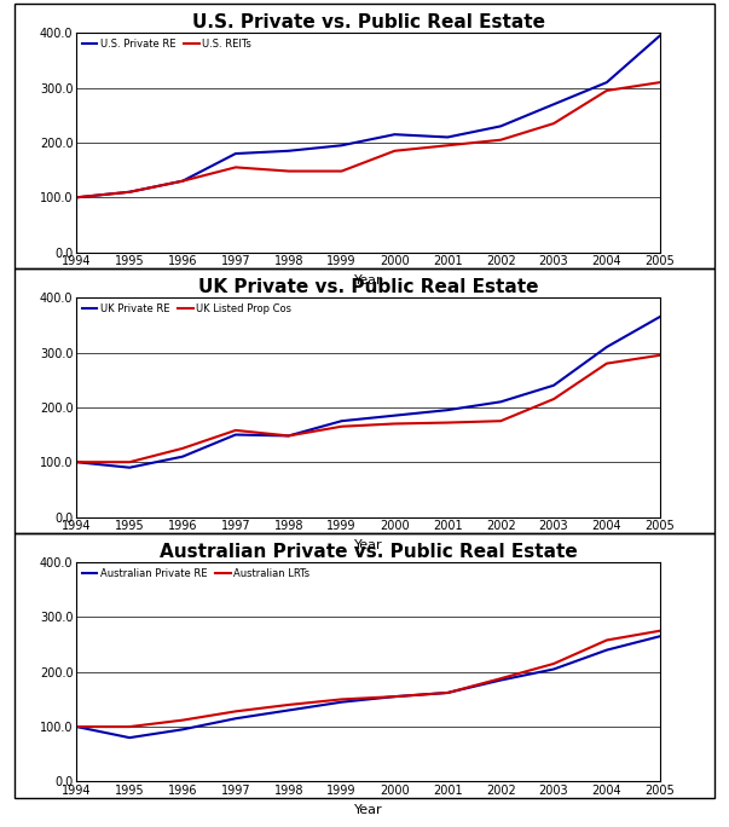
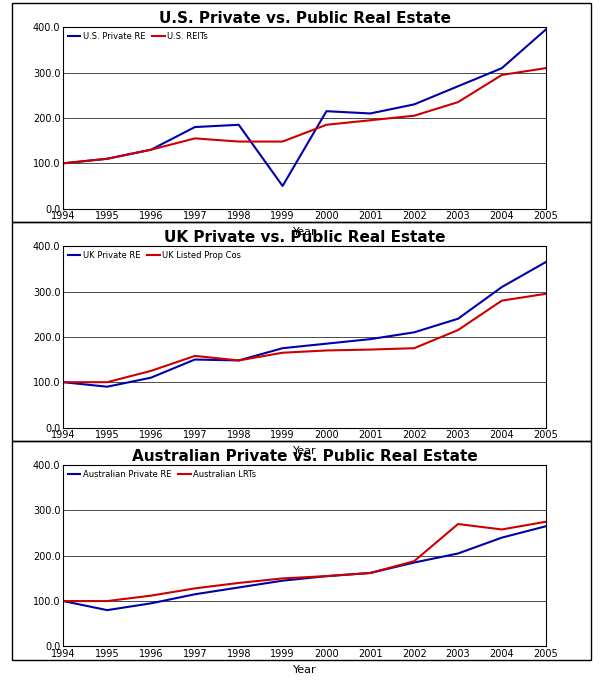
U.S. Private vs. Public Real Estate/U.S. Private RE/1999: 195 -> 50
Australian Private vs. Public Real Estate/Australian LRTs/2003: 215 -> 270
